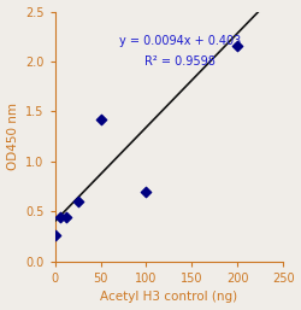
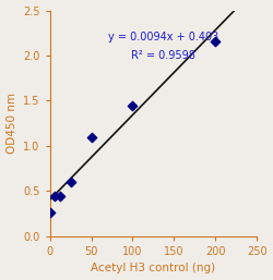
50: 1.42 -> 1.10
100: 0.70 -> 1.45
